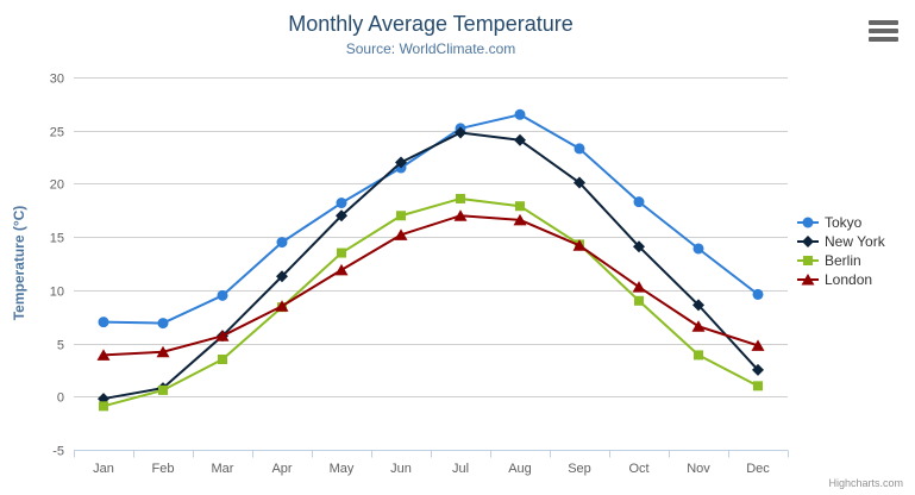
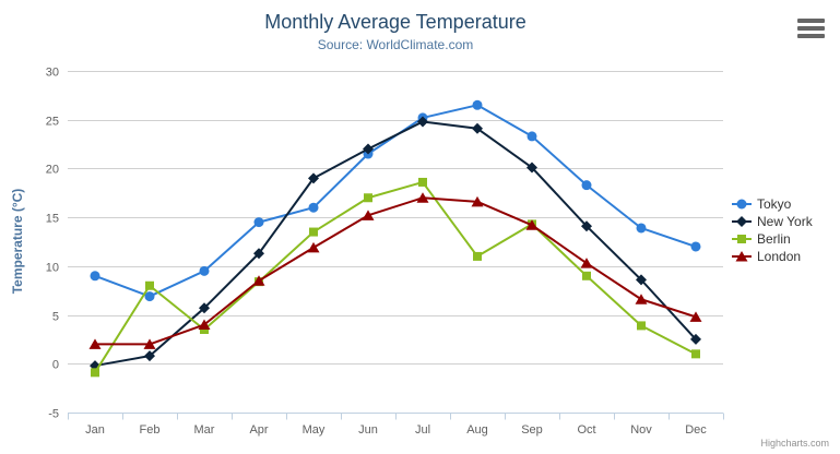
Tokyo/Jan: 7 -> 9
London/Jan: 4 -> 2
Berlin/Feb: 1 -> 8
London/Feb: 4 -> 2
London/Mar: 6 -> 4
Tokyo/May: 18 -> 16
New York/May: 17 -> 19
Berlin/Aug: 18 -> 11
Tokyo/Dec: 10 -> 12
